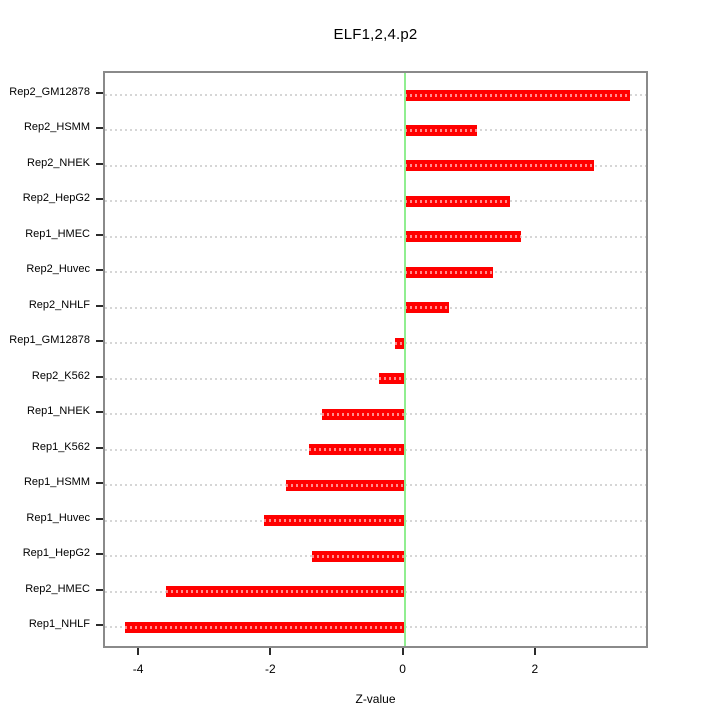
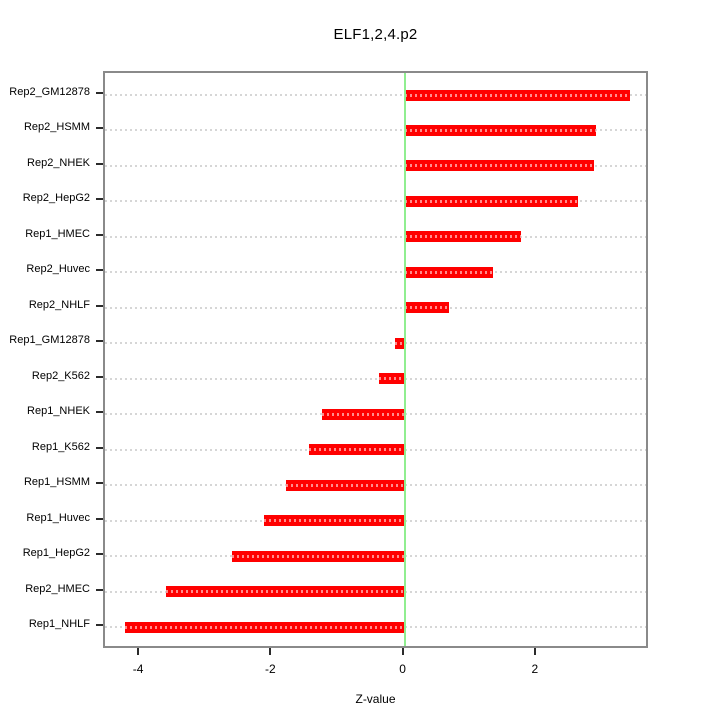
Rep2_HSMM: 1.1 -> 2.9
Rep2_HepG2: 1.6 -> 2.6
Rep1_HepG2: -1.4 -> -2.6
